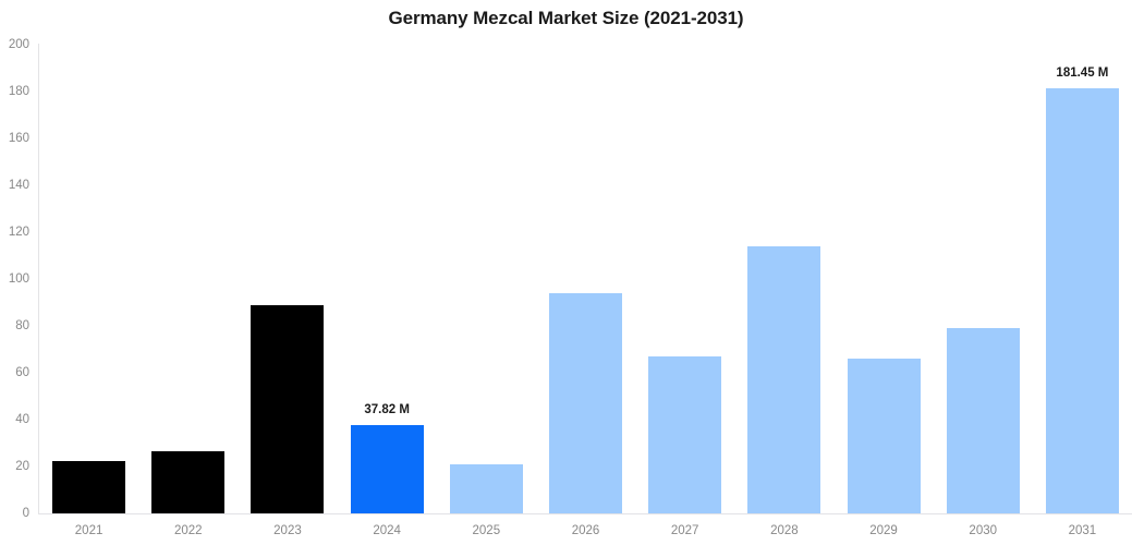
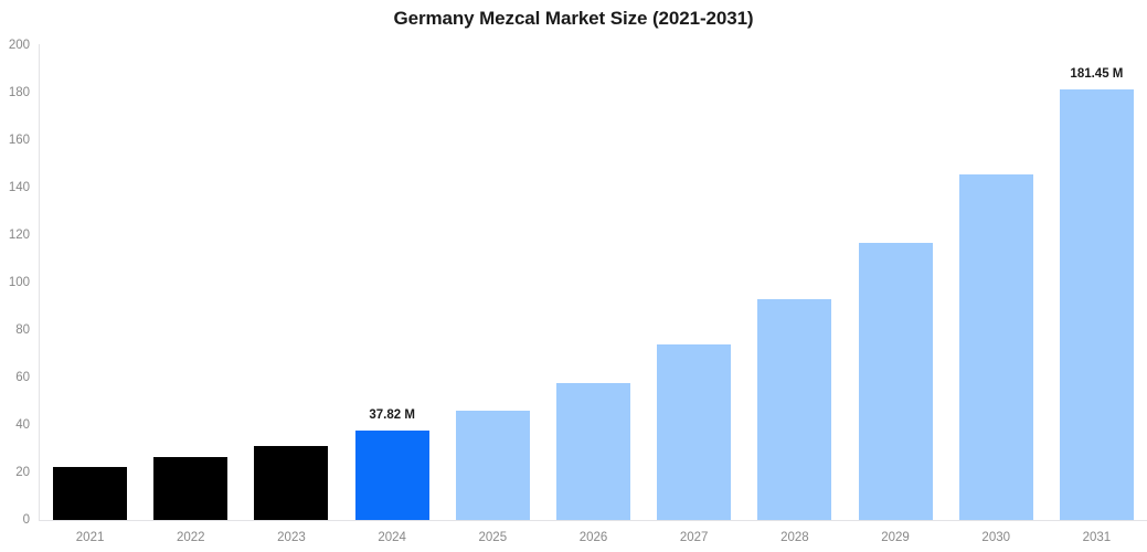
2023: 89 -> 31
2025: 21 -> 46
2026: 94 -> 58
2027: 67 -> 74
2028: 114 -> 93
2029: 66 -> 117
2030: 79 -> 146
